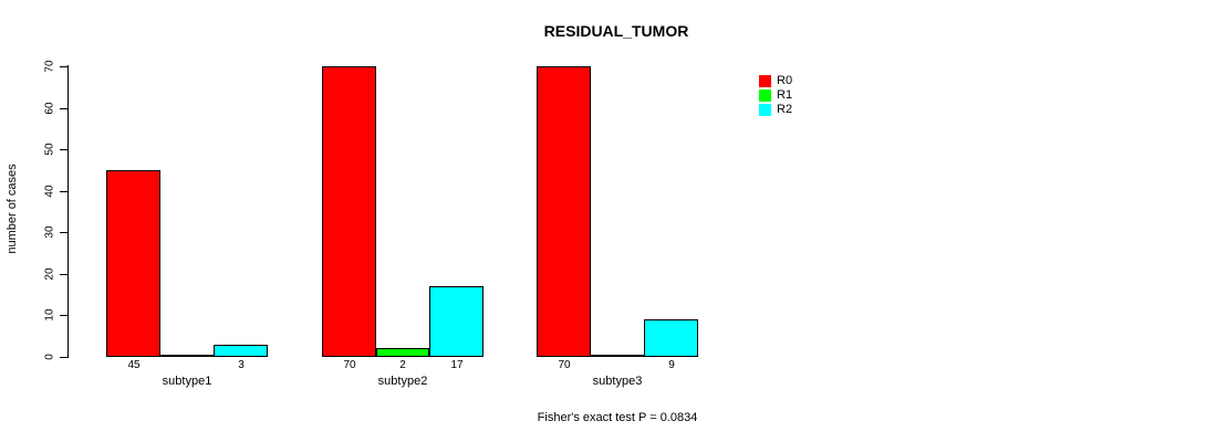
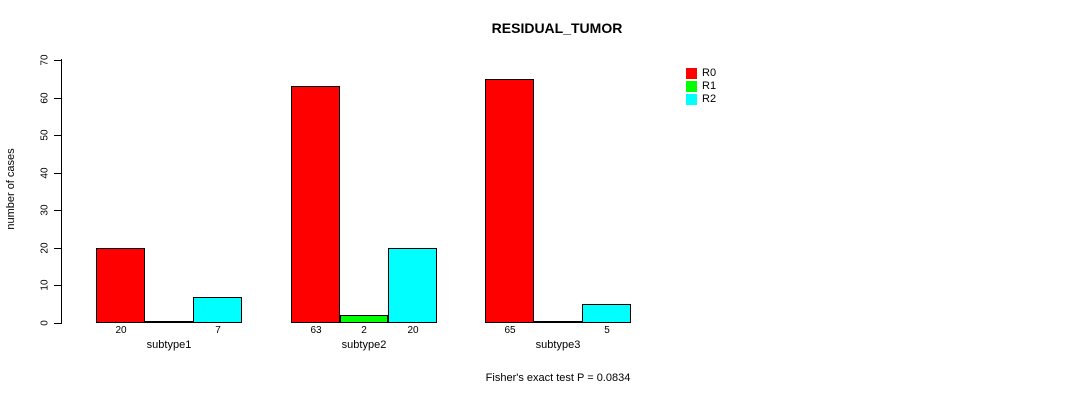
R0/subtype1: 45 -> 20
R2/subtype1: 3 -> 7
R0/subtype2: 70 -> 63
R2/subtype2: 17 -> 20
R0/subtype3: 70 -> 65
R2/subtype3: 9 -> 5
